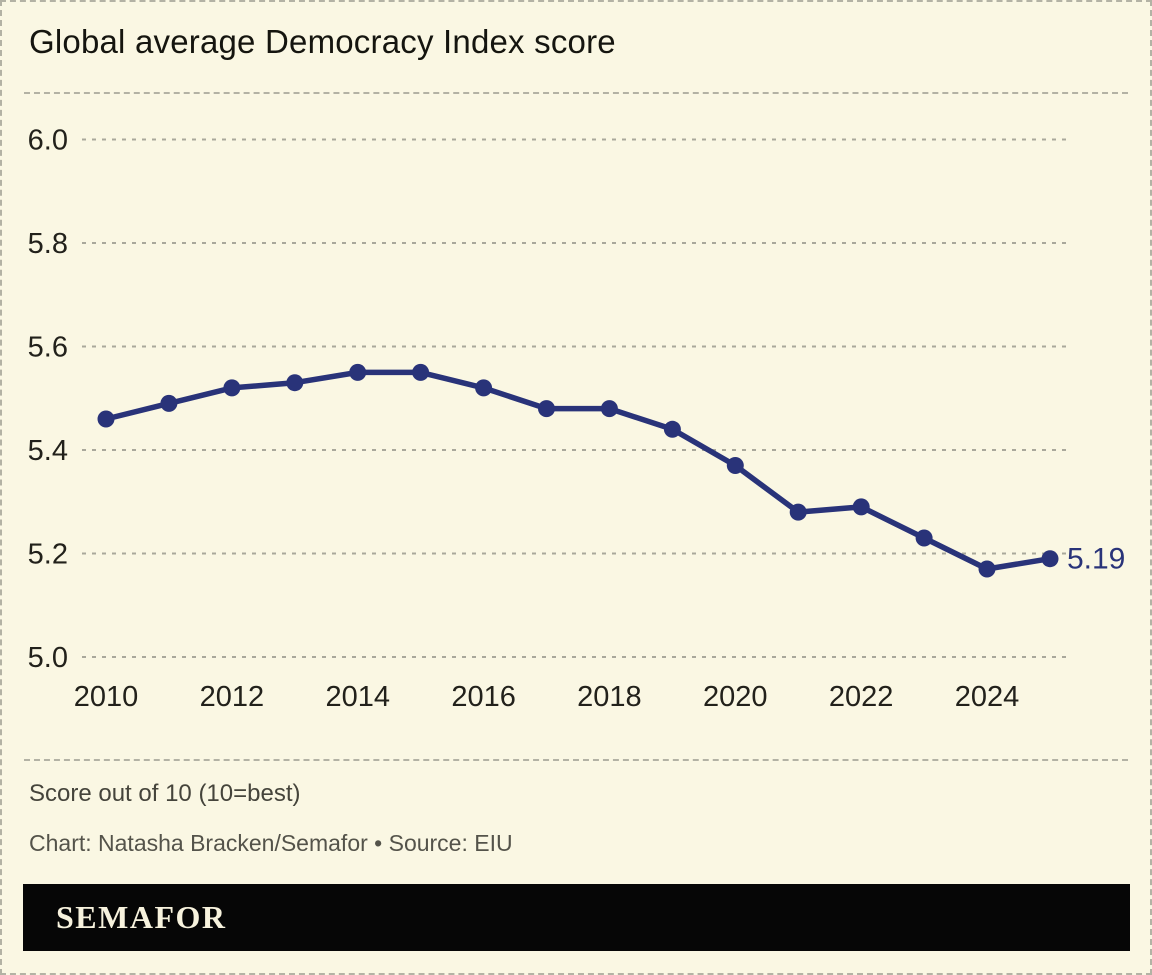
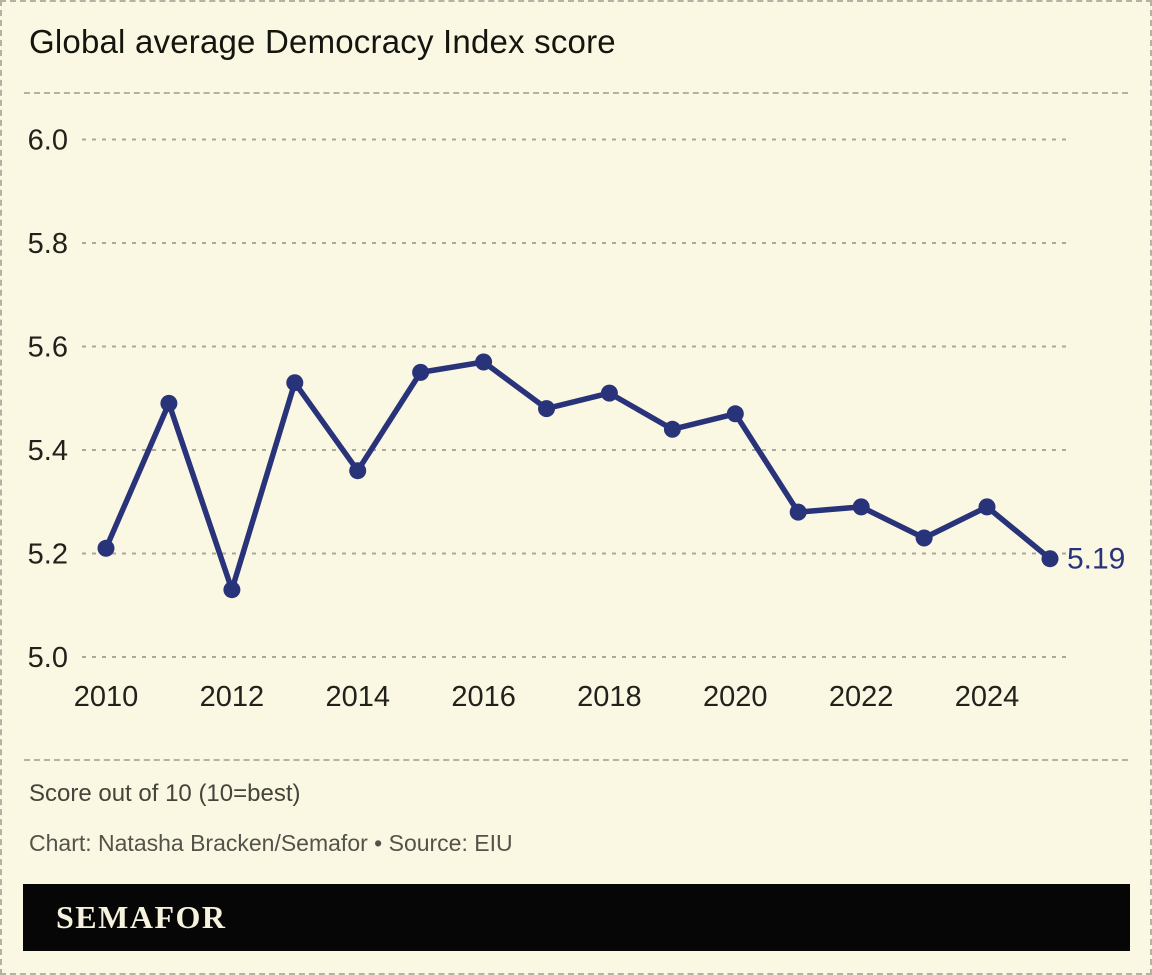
2010: 5.46 -> 5.21
2012: 5.52 -> 5.13
2014: 5.55 -> 5.36
2016: 5.52 -> 5.57
2018: 5.48 -> 5.51
2020: 5.37 -> 5.47
2024: 5.17 -> 5.29
